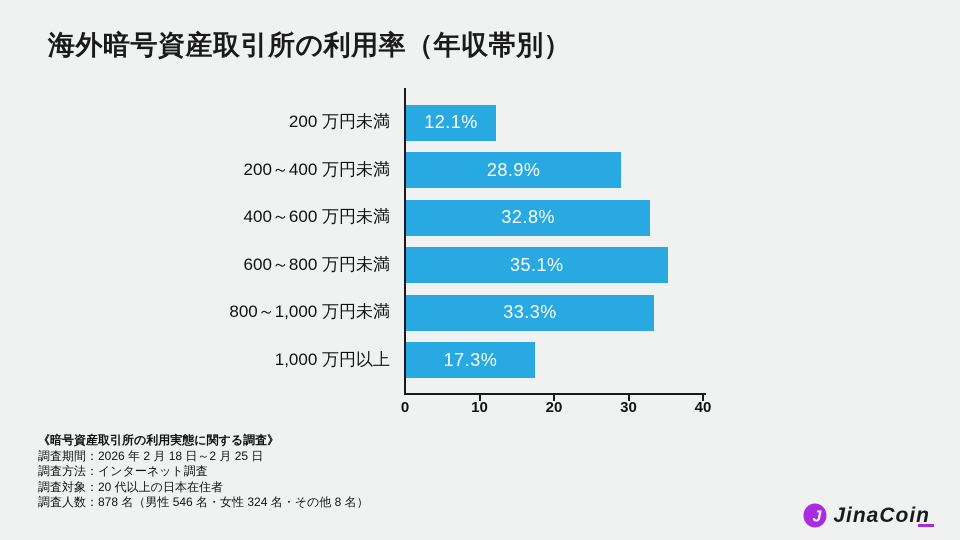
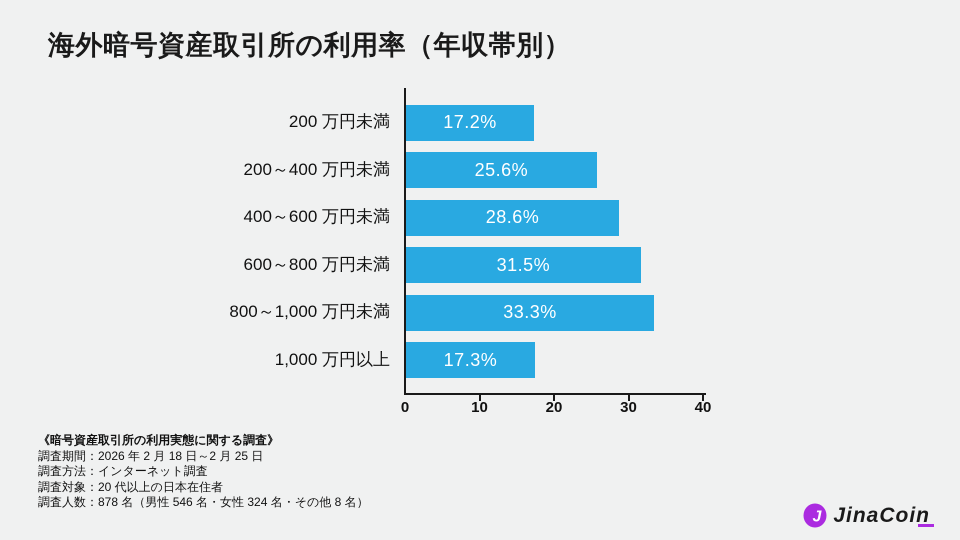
200 万円未満: 12.1% -> 17.2%
200～400 万円未満: 28.9% -> 25.6%
400～600 万円未満: 32.8% -> 28.6%
600～800 万円未満: 35.1% -> 31.5%
